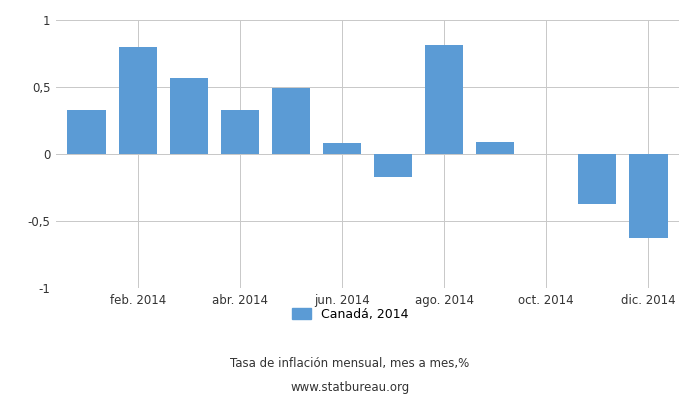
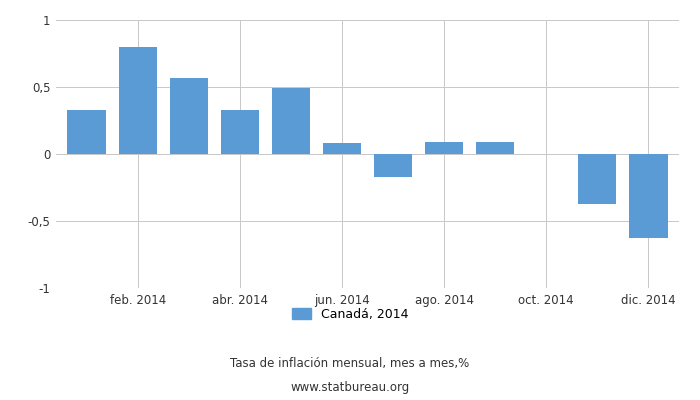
ago. 2014: 0,81 -> 0,09
